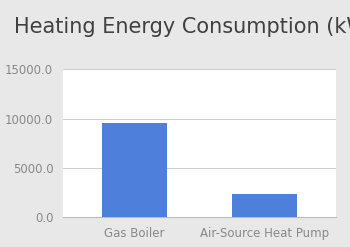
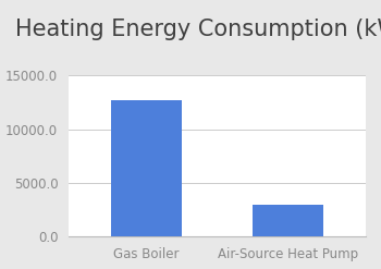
Gas Boiler: 9600 -> 12700
Air-Source Heat Pump: 2400 -> 3000
